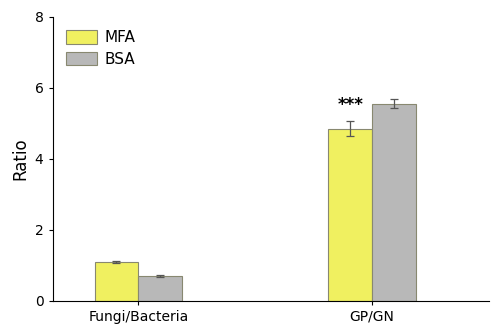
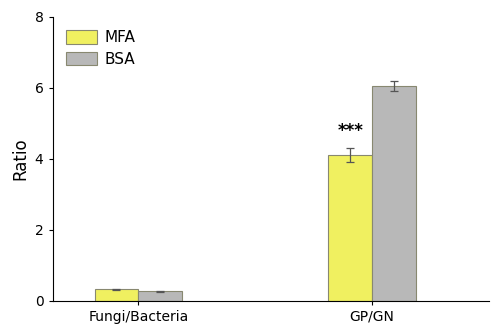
MFA/Fungi/Bacteria: 1.10 -> 0.32
BSA/Fungi/Bacteria: 0.70 -> 0.27
MFA/GP/GN: 4.85 -> 4.10
BSA/GP/GN: 5.55 -> 6.05
